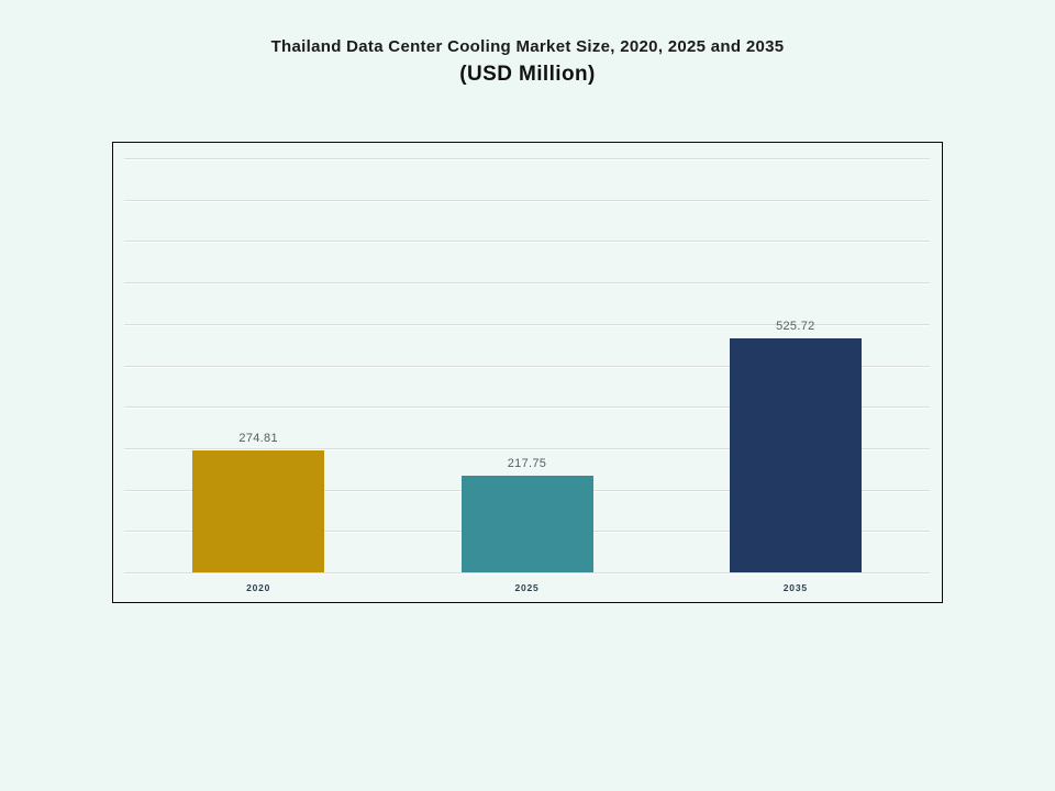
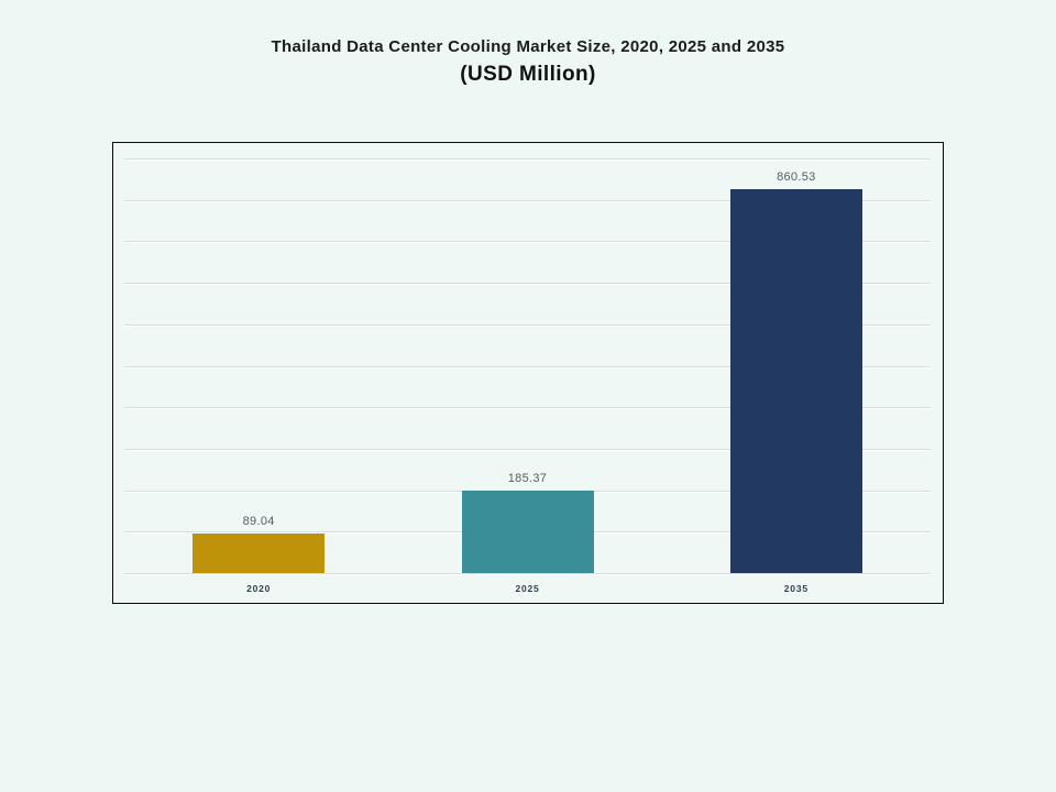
2020: 274.81 -> 89.04
2025: 217.75 -> 185.37
2035: 525.72 -> 860.53
